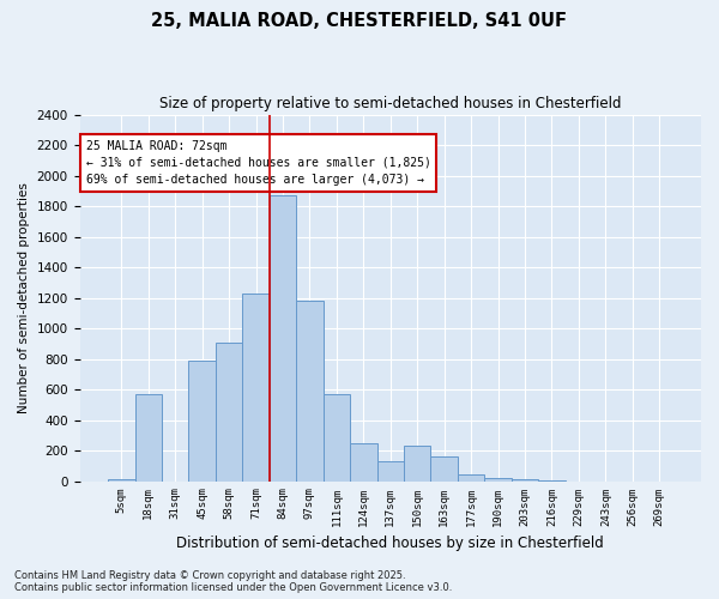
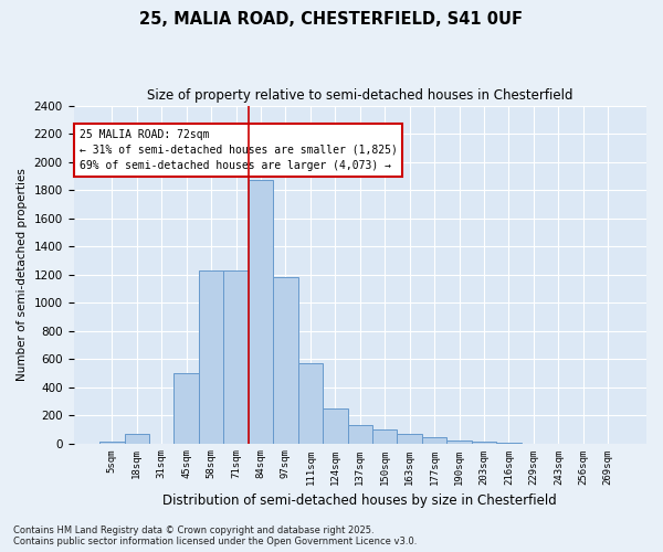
18sqm: 570 -> 60
45sqm: 790 -> 500
58sqm: 910 -> 1230
150sqm: 230 -> 100
163sqm: 160 -> 60
